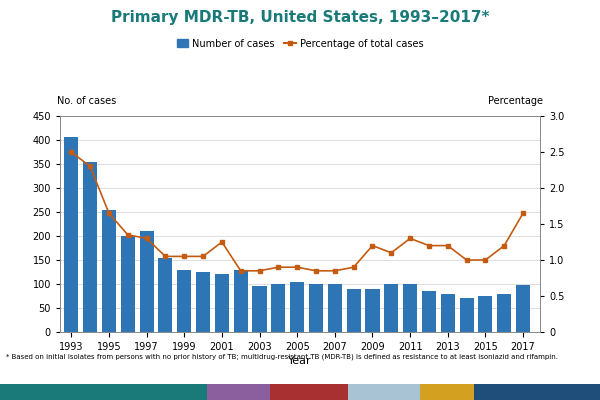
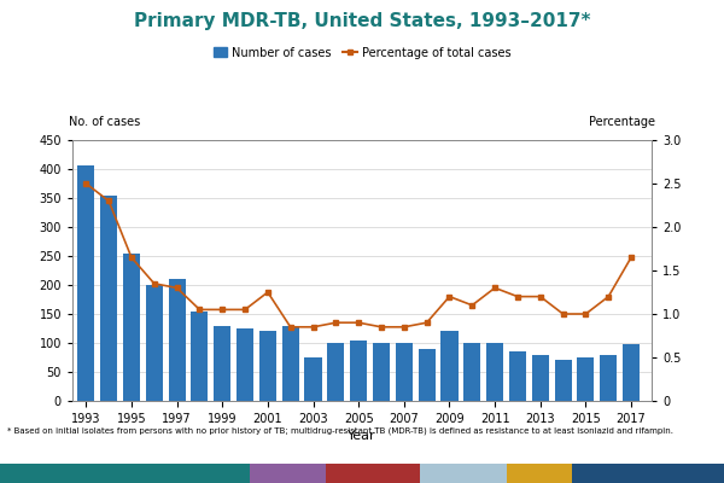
Number of cases/2003: 95 -> 75
Number of cases/2009: 90 -> 120
